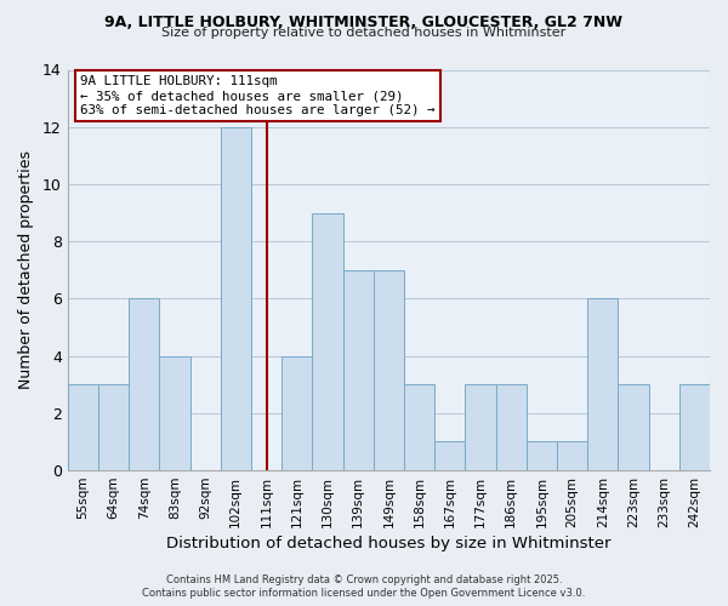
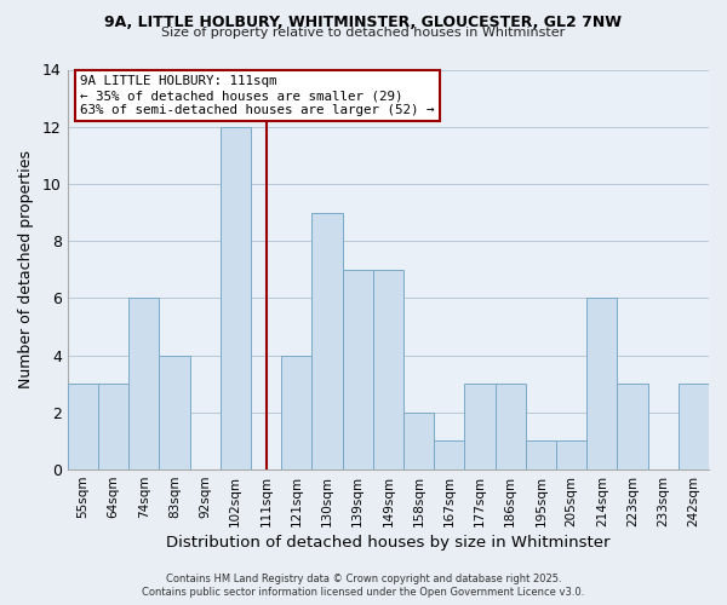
158sqm: 3 -> 2
